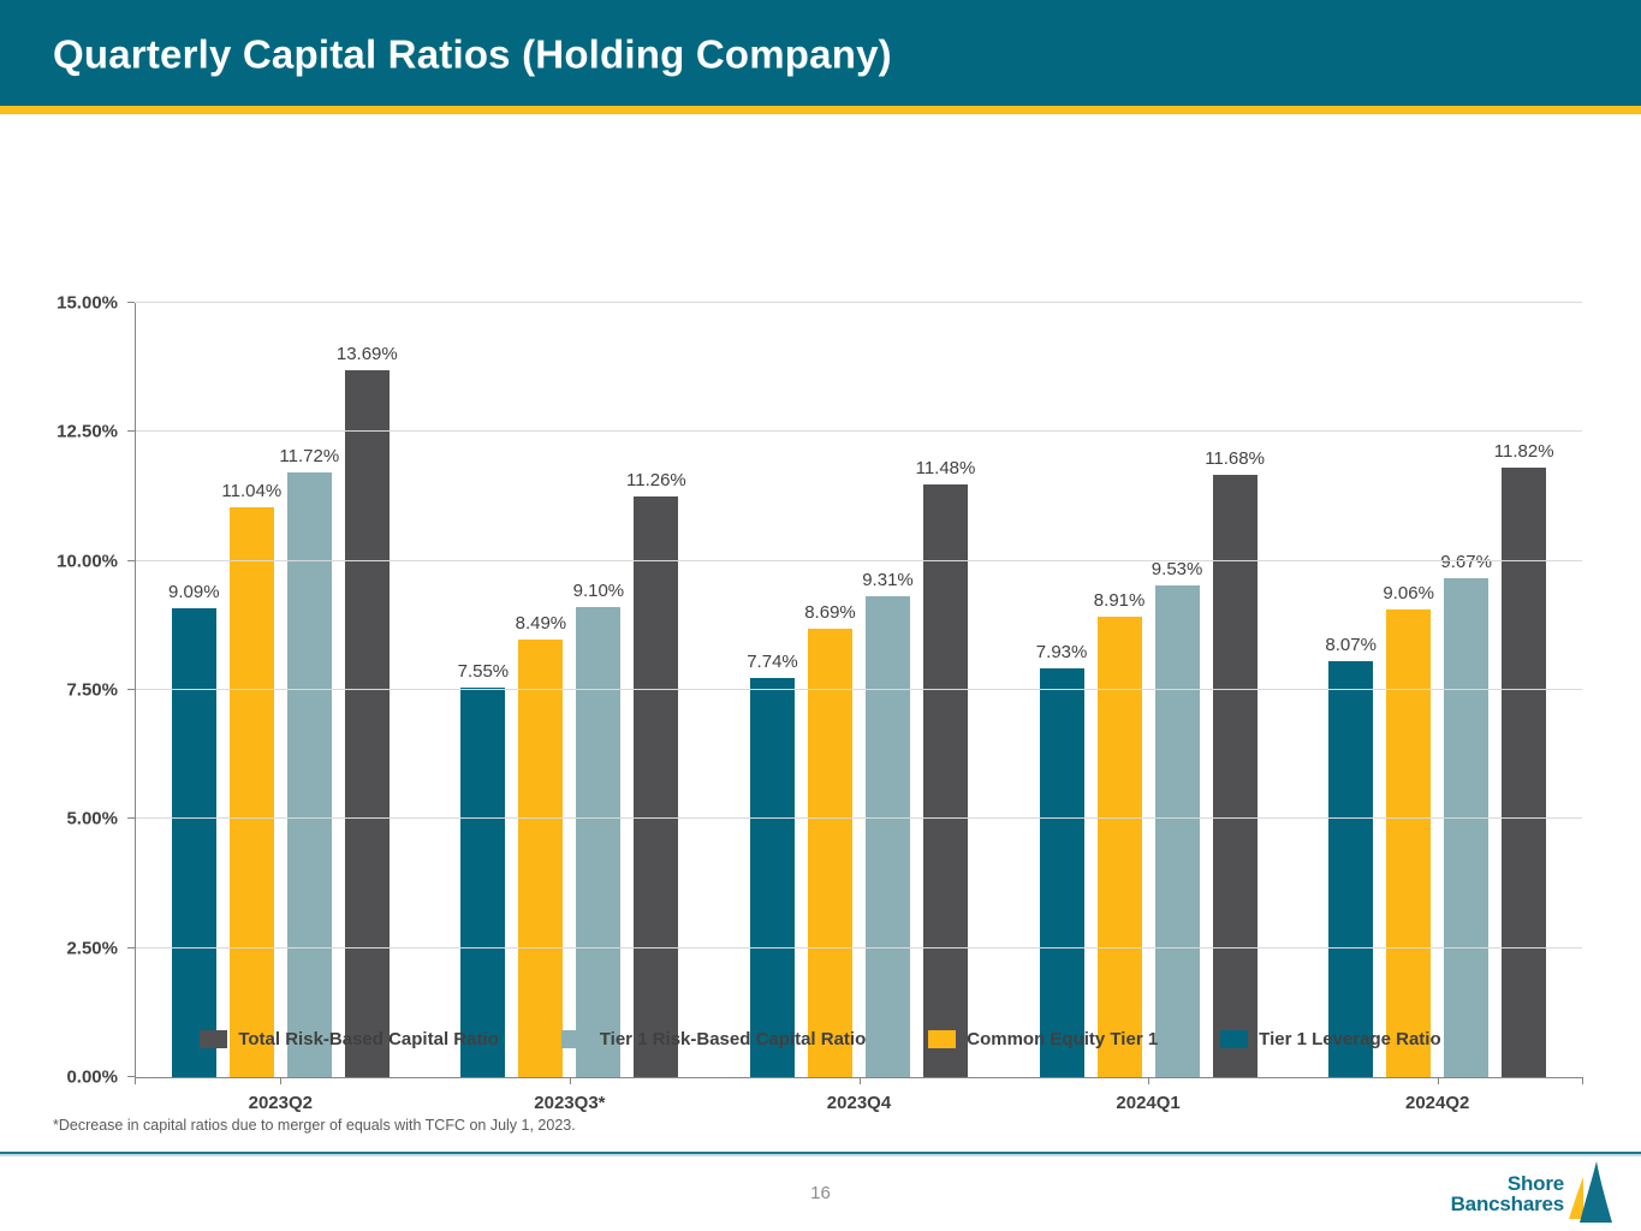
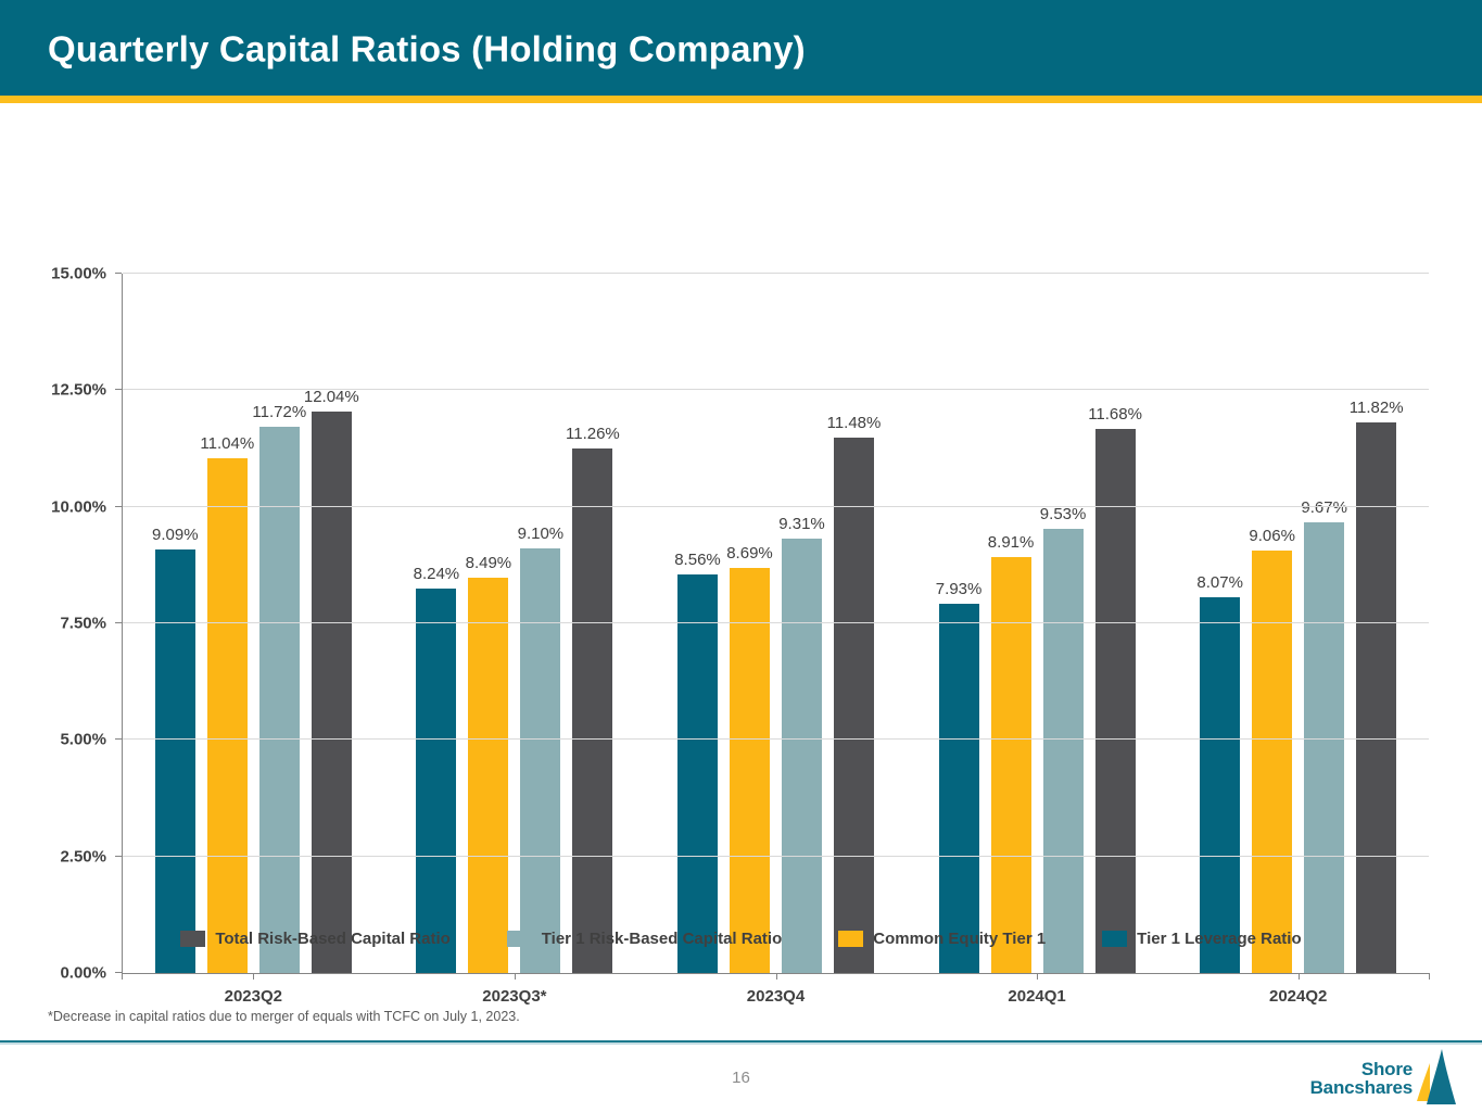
Total Risk-Based Capital Ratio/2023Q2: 13.69% -> 12.04%
Tier 1 Leverage Ratio/2023Q3*: 7.55% -> 8.24%
Tier 1 Leverage Ratio/2023Q4: 7.74% -> 8.56%
